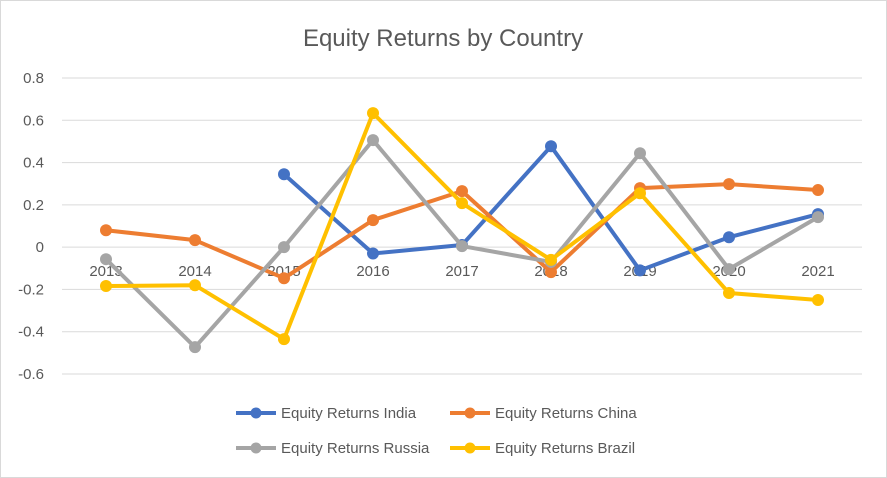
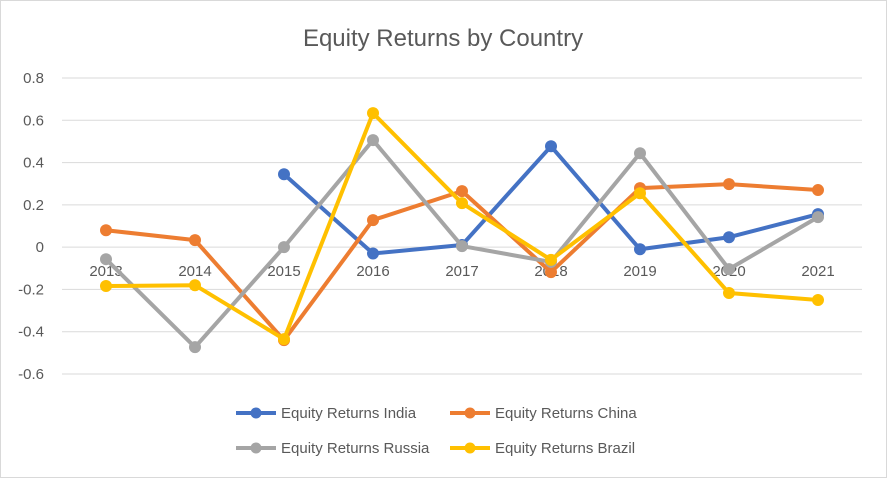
Equity Returns China/2015: -0.15 -> -0.44
Equity Returns India/2019: -0.11 -> -0.01
